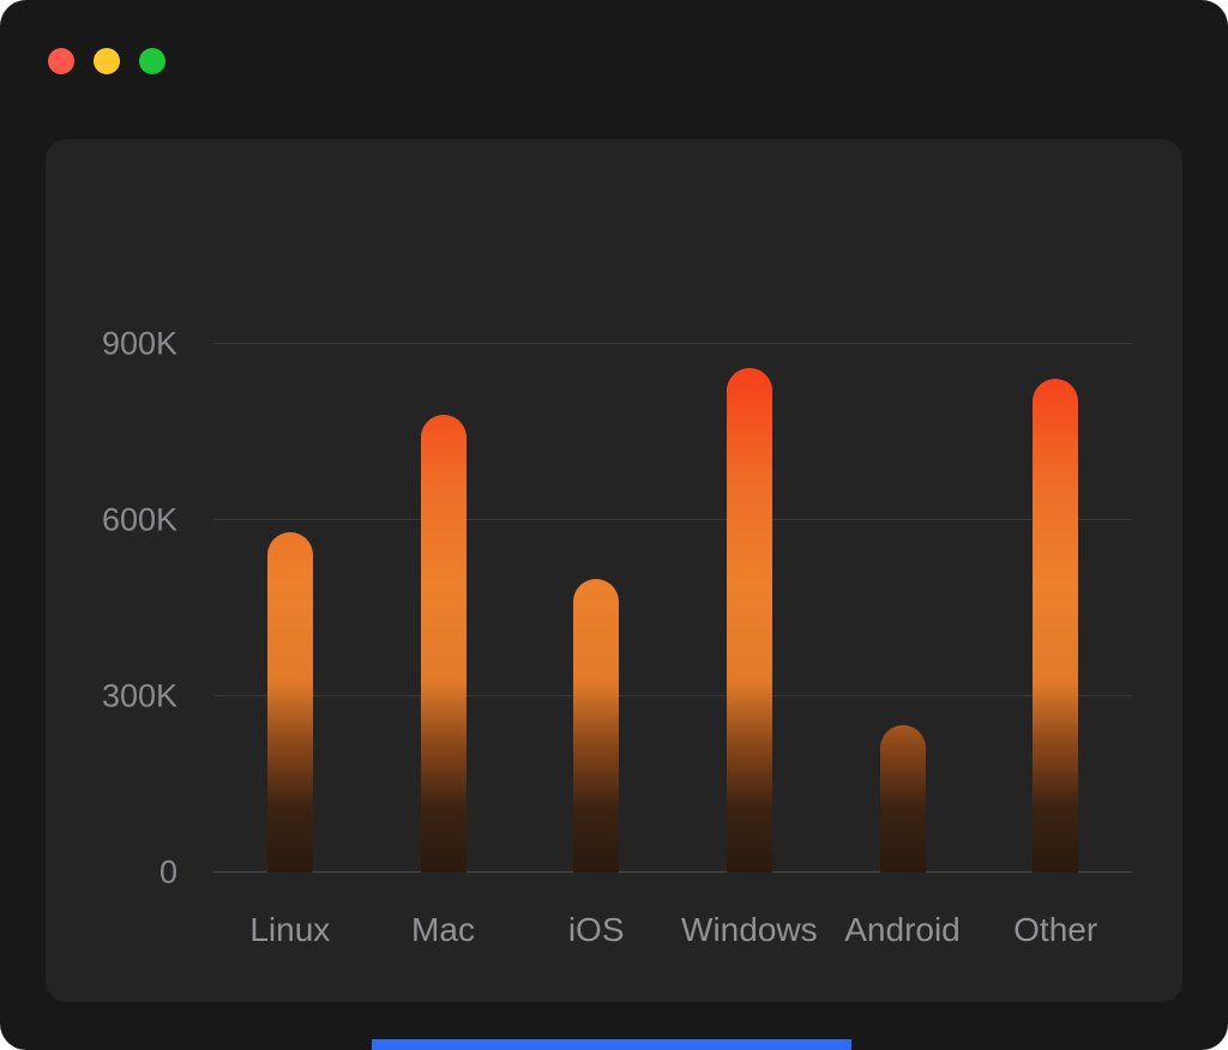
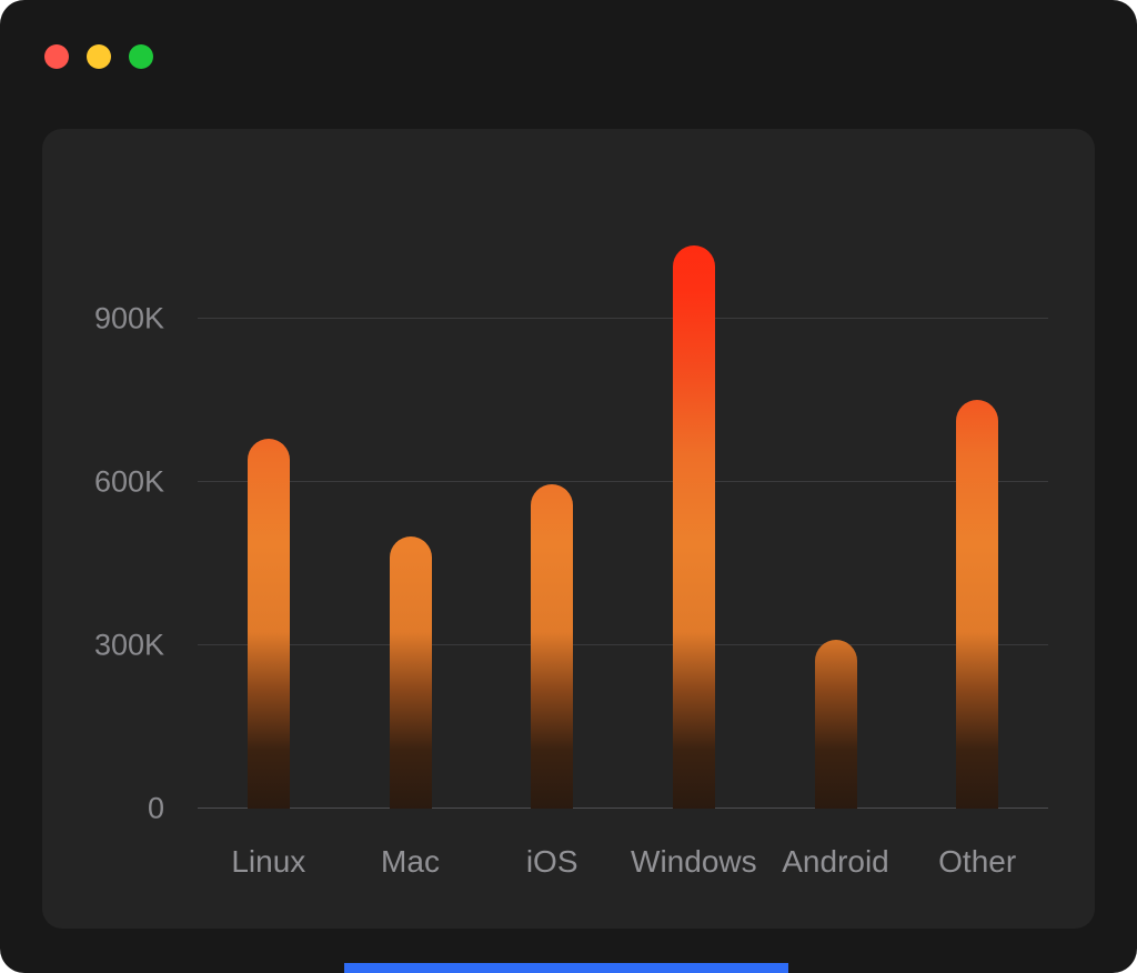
Linux: 580K -> 680K
Mac: 780K -> 500K
iOS: 500K -> 600K
Windows: 860K -> 1040K
Android: 250K -> 310K
Other: 840K -> 750K
